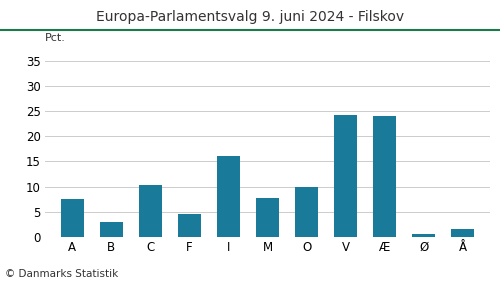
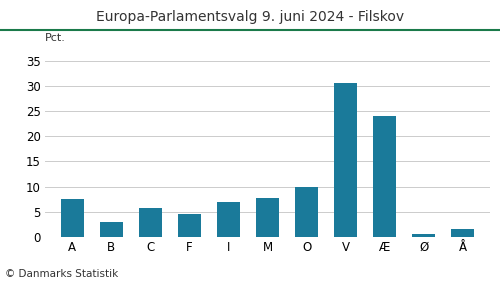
C: 10.4 -> 5.8
I: 16.0 -> 7.0
V: 24.2 -> 30.5
